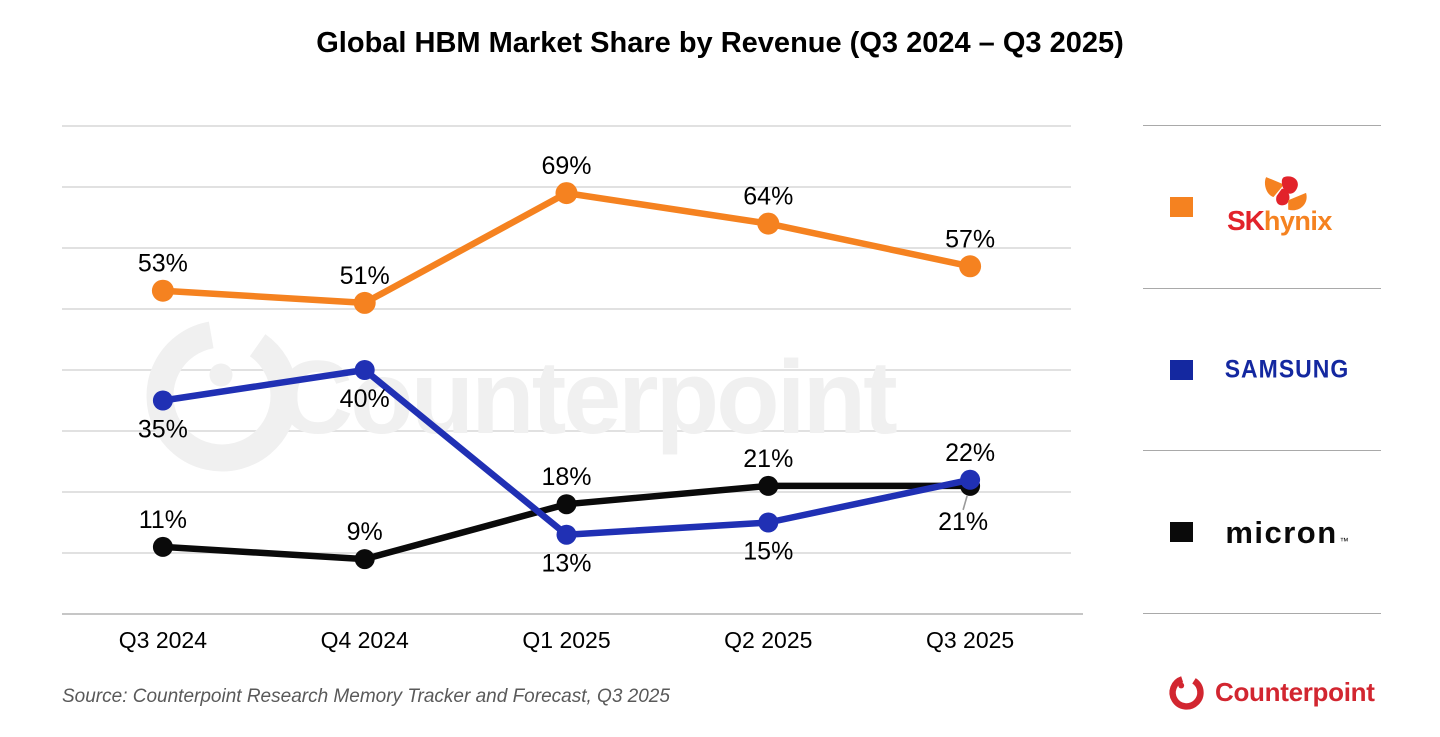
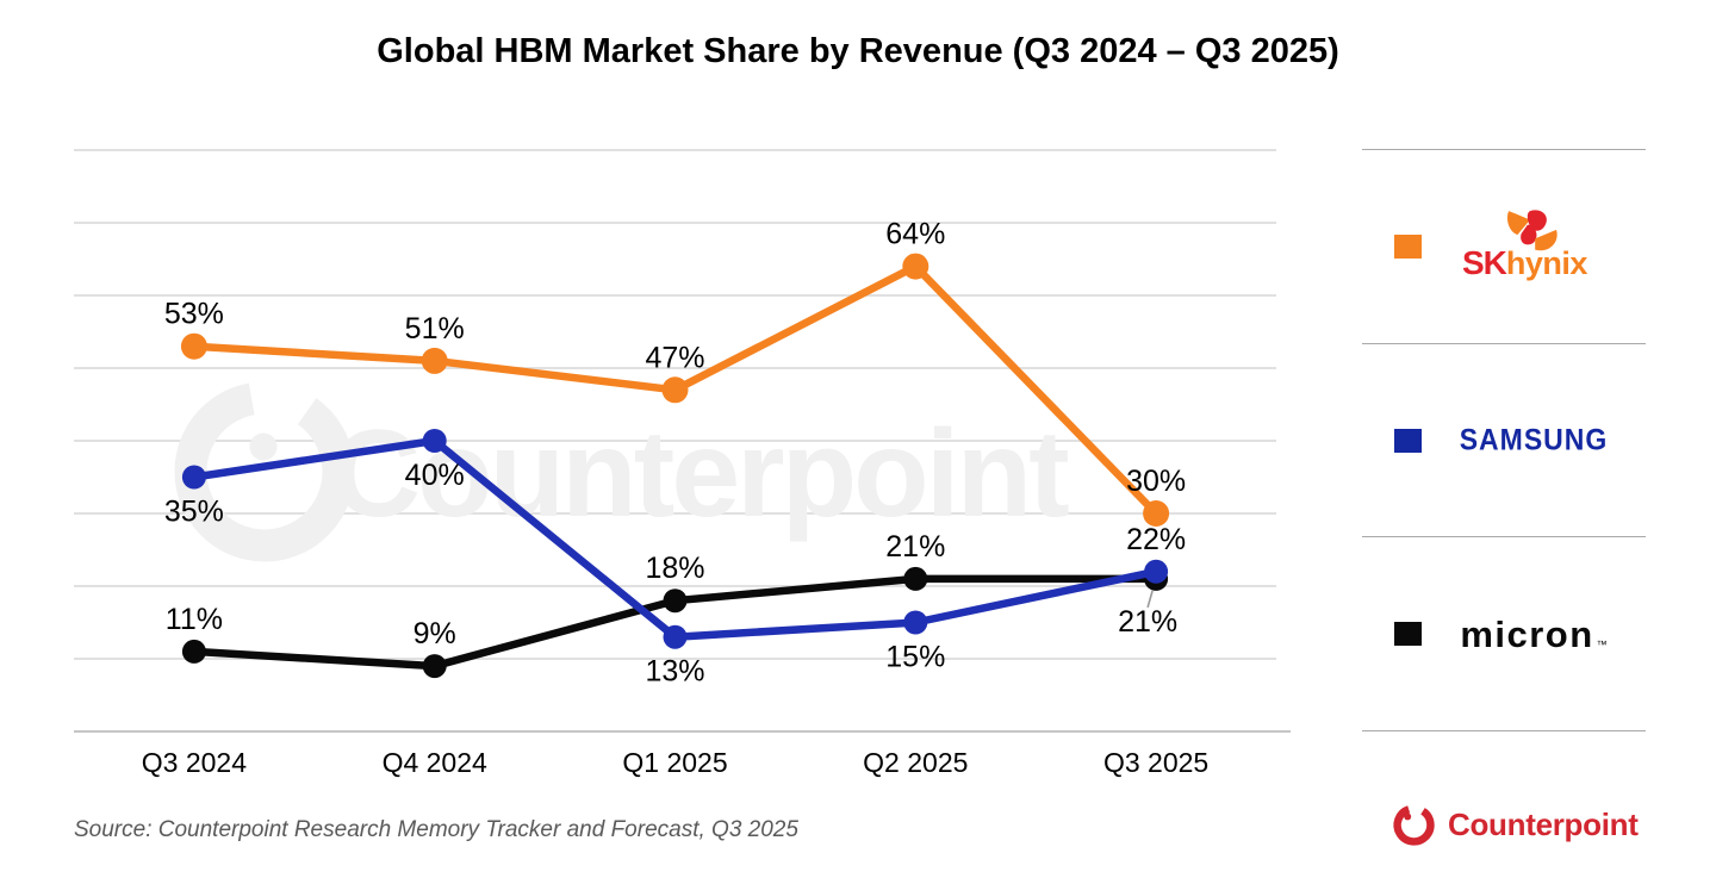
SK hynix/Q1 2025: 69% -> 47%
SK hynix/Q3 2025: 57% -> 30%
